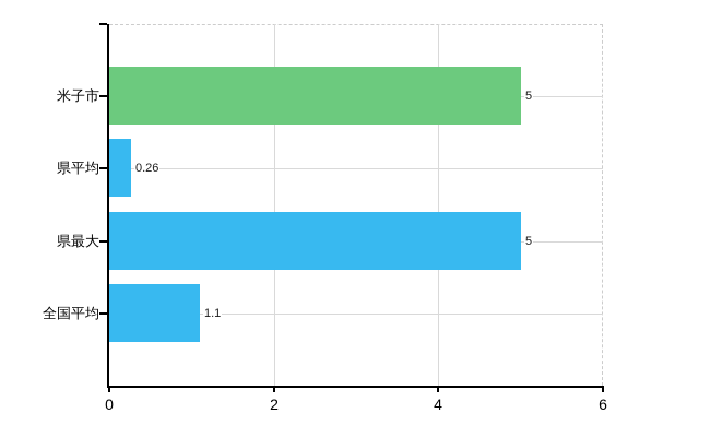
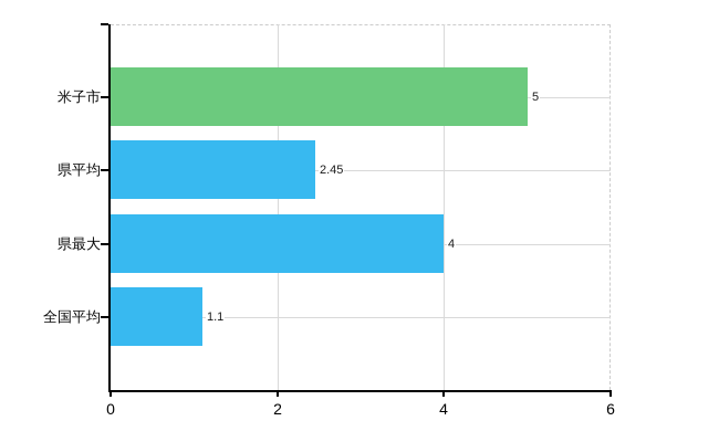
県平均: 0.26 -> 2.45
県最大: 5 -> 4
